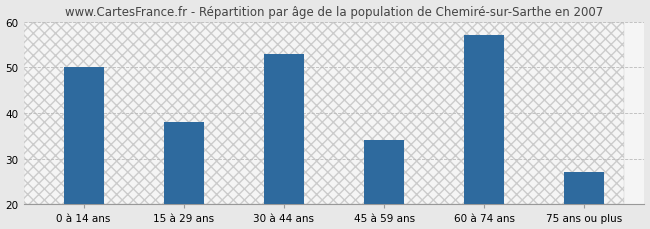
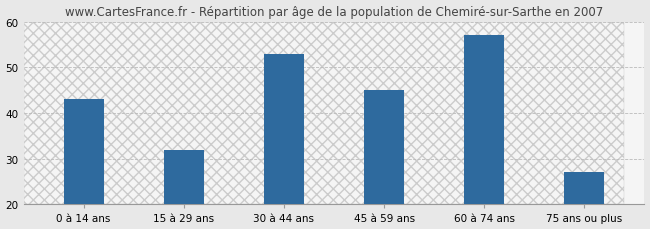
0 à 14 ans: 50 -> 43
15 à 29 ans: 38 -> 32
45 à 59 ans: 34 -> 45
